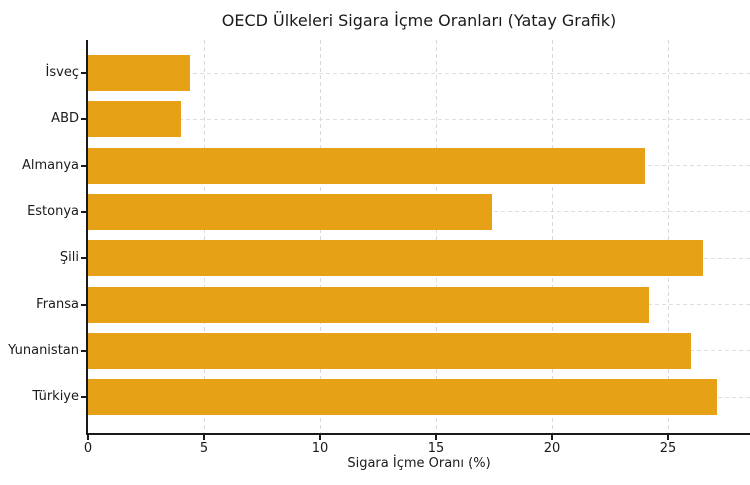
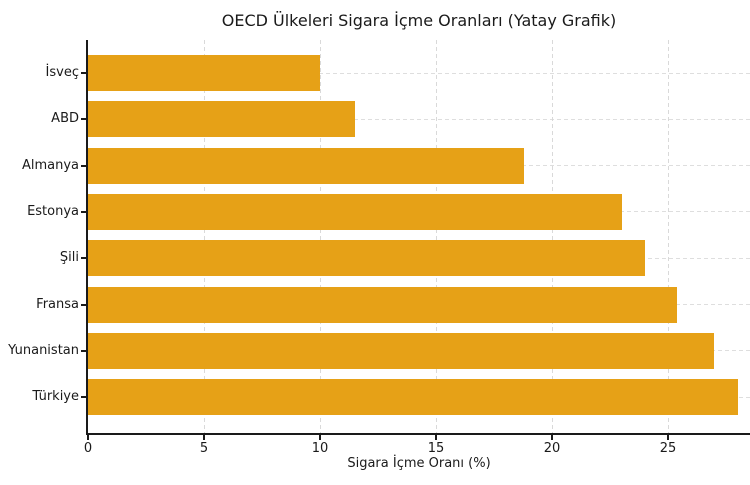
İsveç: 4.4 -> 10.0
ABD: 4.0 -> 11.5
Almanya: 24.0 -> 18.8
Estonya: 17.4 -> 23.0
Şili: 26.5 -> 24.0
Fransa: 24.2 -> 25.4
Yunanistan: 26.0 -> 27.0
Türkiye: 27.1 -> 28.0
